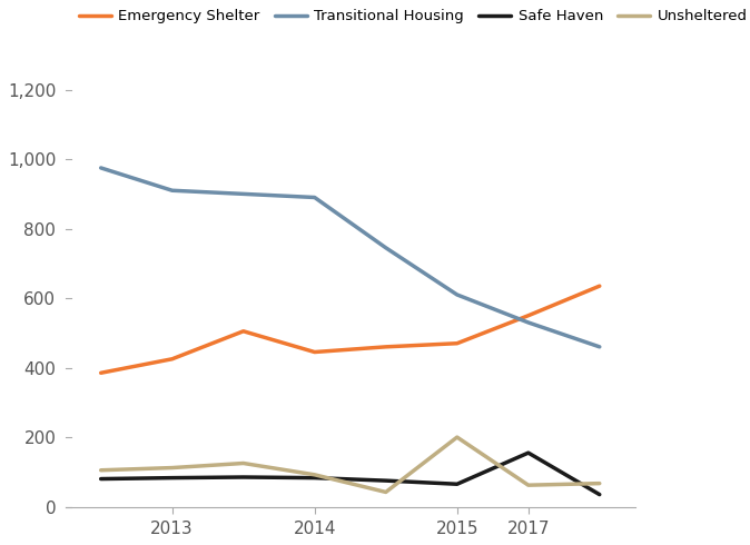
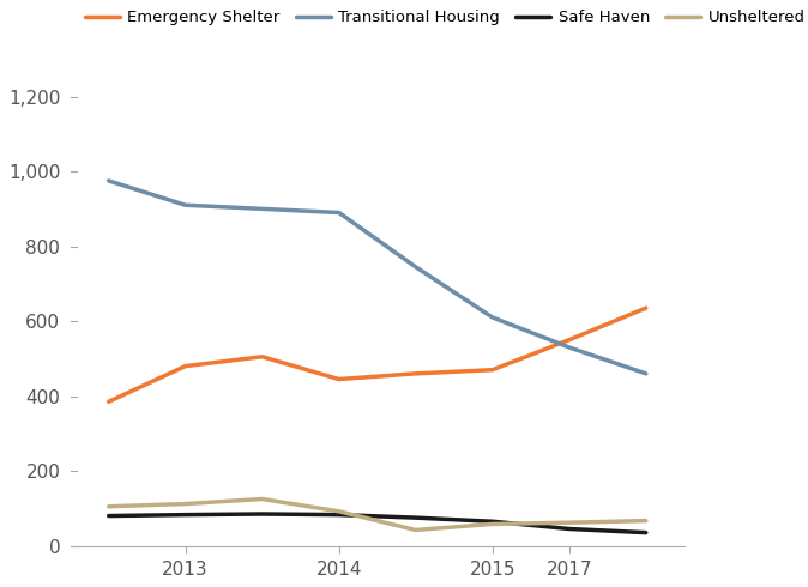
Emergency Shelter/2013: 425 -> 480
Unsheltered/2015: 200 -> 58
Safe Haven/2017: 155 -> 45
